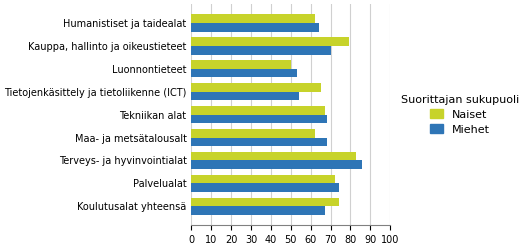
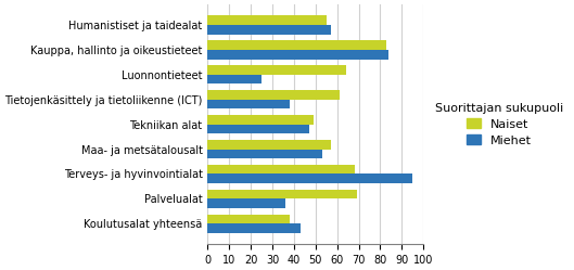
Naiset/Humanistiset ja taidealat: 62 -> 55
Miehet/Humanistiset ja taidealat: 64 -> 57
Naiset/Kauppa, hallinto ja oikeustieteet: 79 -> 83
Miehet/Kauppa, hallinto ja oikeustieteet: 70 -> 84
Naiset/Luonnontieteet: 50 -> 64
Miehet/Luonnontieteet: 53 -> 25
Naiset/Tietojenkäsittely ja tietoliikenne (ICT): 65 -> 61
Miehet/Tietojenkäsittely ja tietoliikenne (ICT): 54 -> 38
Naiset/Tekniikan alat: 67 -> 49
Miehet/Tekniikan alat: 68 -> 47
Naiset/Maa- ja metsätalousalt: 62 -> 57
Miehet/Maa- ja metsätalousalt: 68 -> 53
Naiset/Terveys- ja hyvinvointialat: 83 -> 68
Miehet/Terveys- ja hyvinvointialat: 86 -> 95
Naiset/Palvelualat: 72 -> 69
Miehet/Palvelualat: 74 -> 36
Naiset/Koulutusalat yhteensä: 74 -> 38
Miehet/Koulutusalat yhteensä: 67 -> 43
